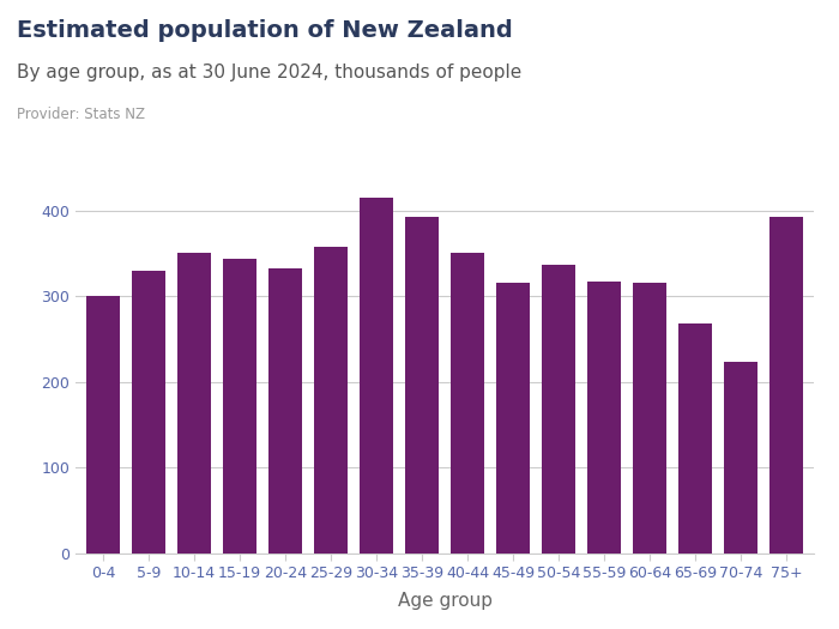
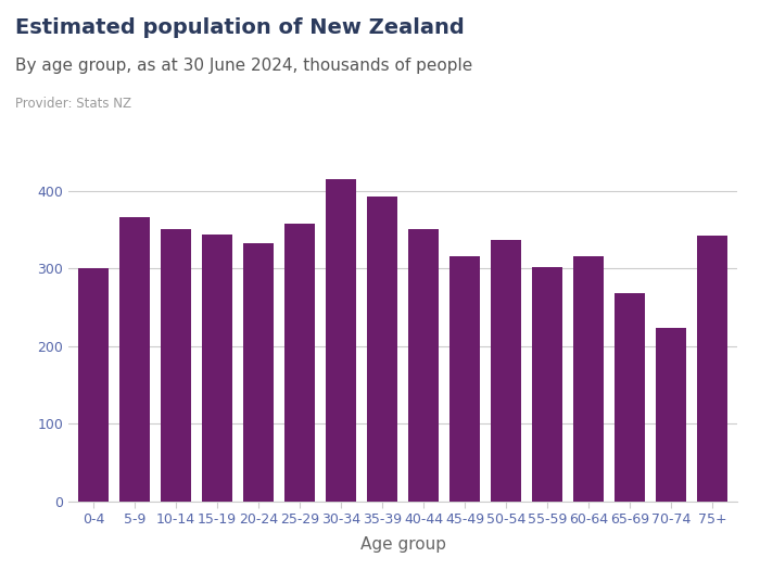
5-9: 330 -> 366
55-59: 317 -> 302
75+: 393 -> 342
